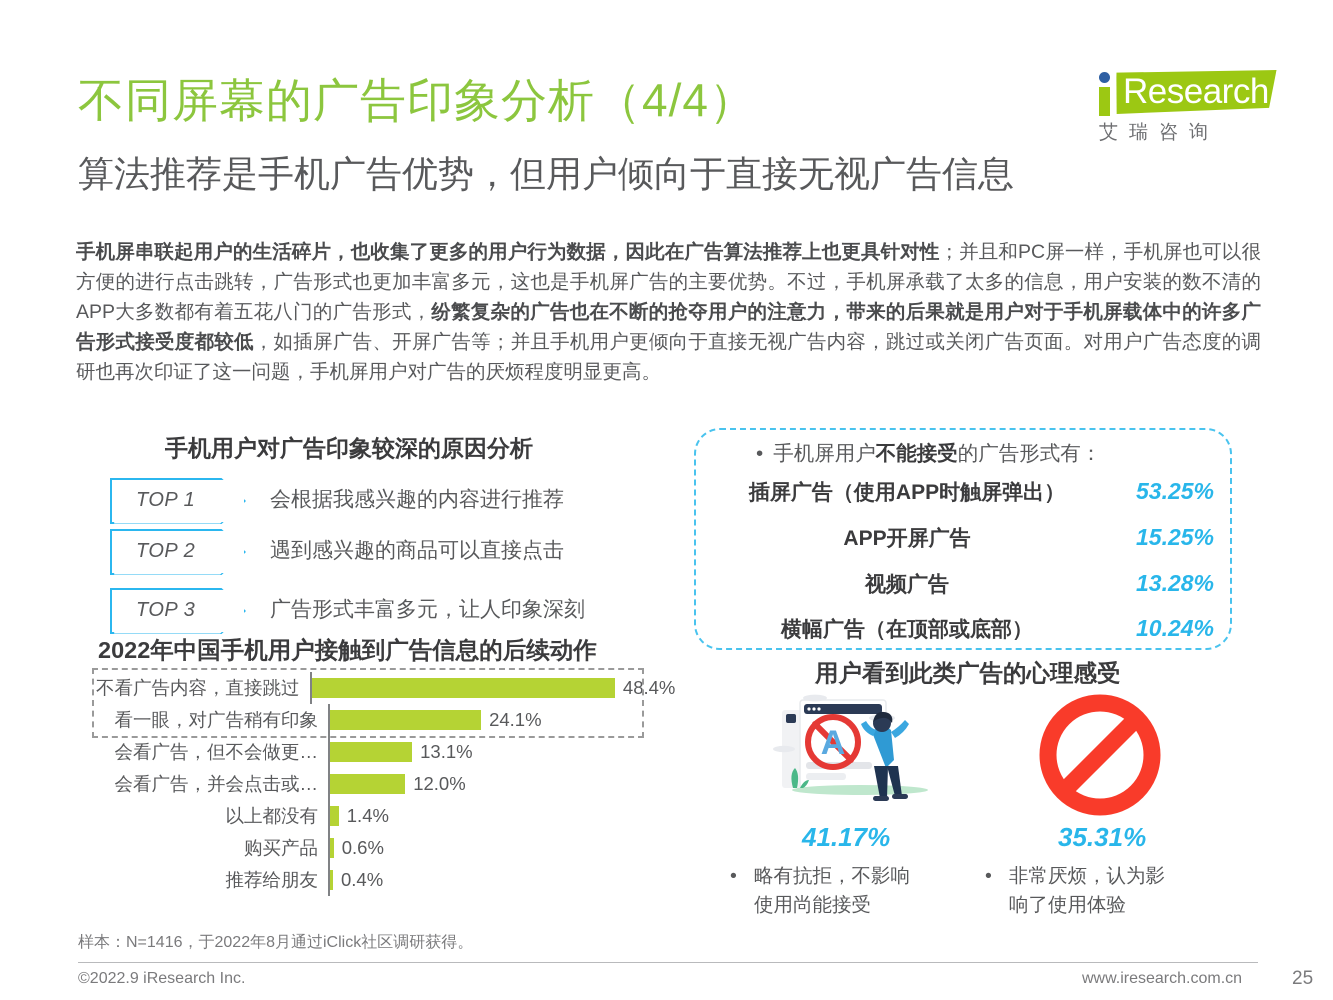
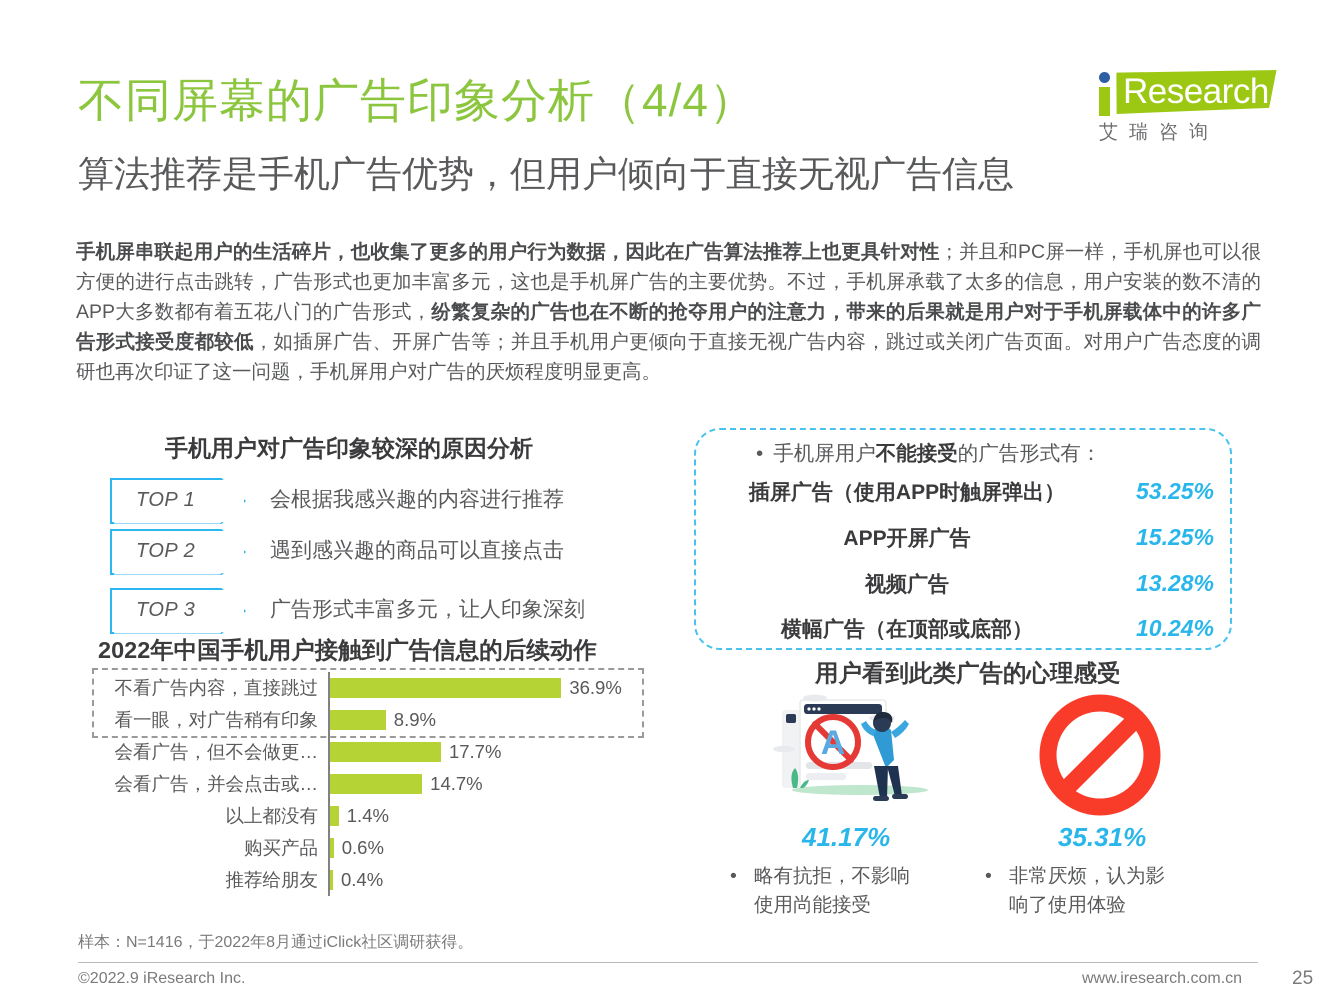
不看广告内容，直接跳过: 48.4% -> 36.9%
看一眼，对广告稍有印象: 24.1% -> 8.9%
会看广告，但不会做更…: 13.1% -> 17.7%
会看广告，并会点击或…: 12.0% -> 14.7%
